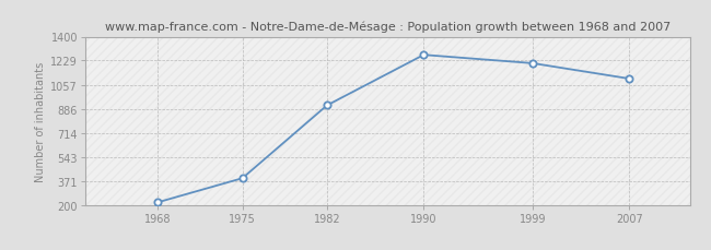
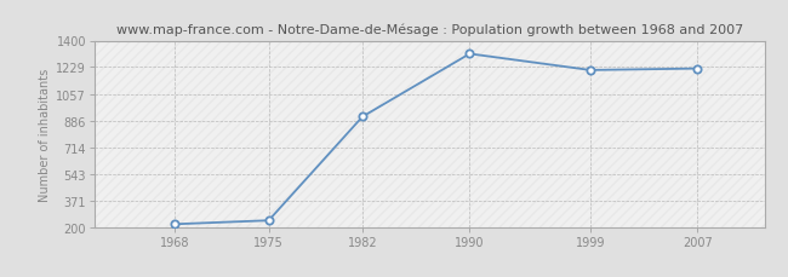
1975: 390 -> 240
1990: 1270 -> 1320
2007: 1100 -> 1220
